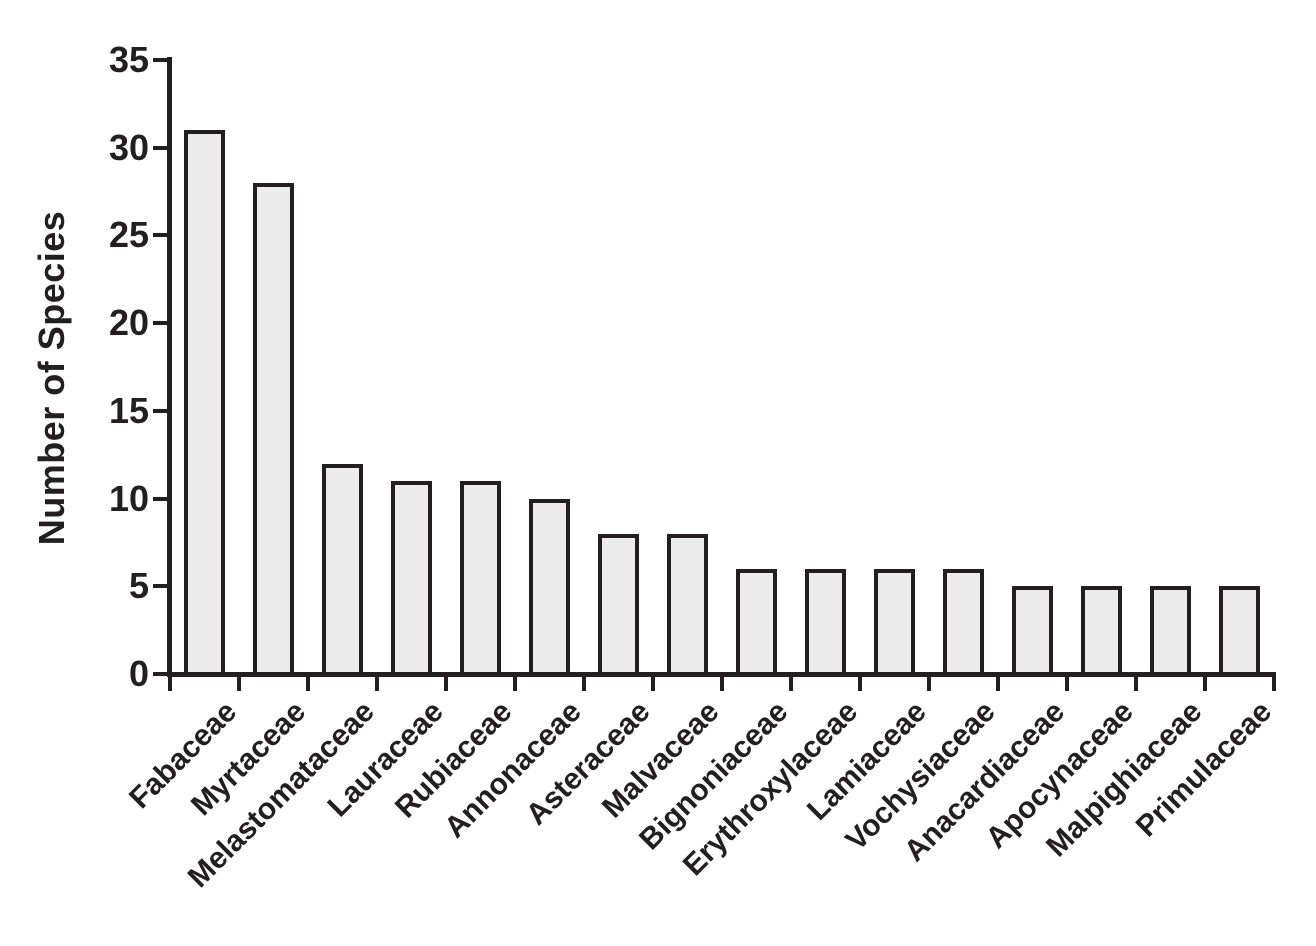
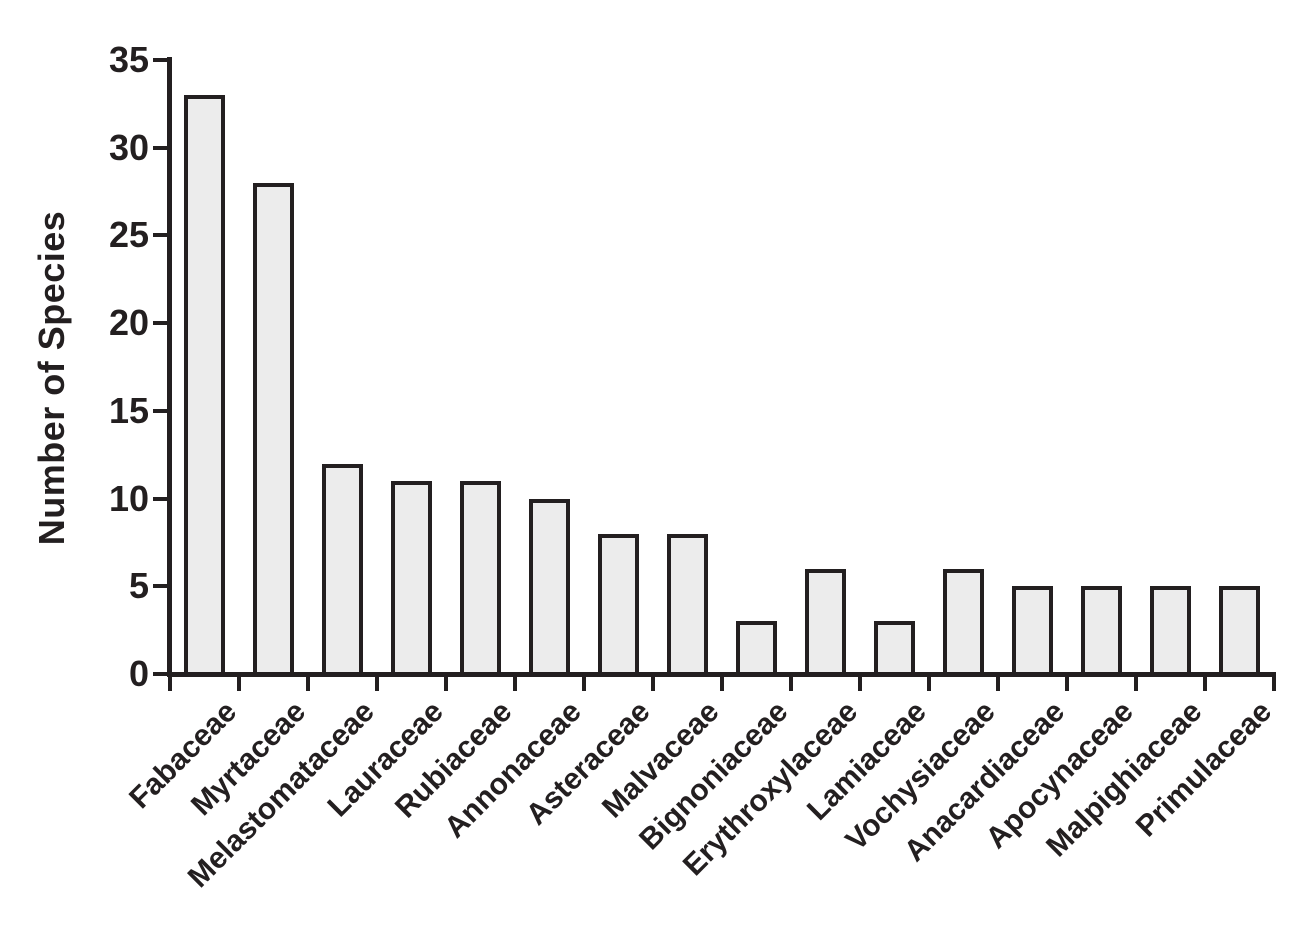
Fabaceae: 31 -> 33
Bignoniaceae: 6 -> 3
Lamiaceae: 6 -> 3
